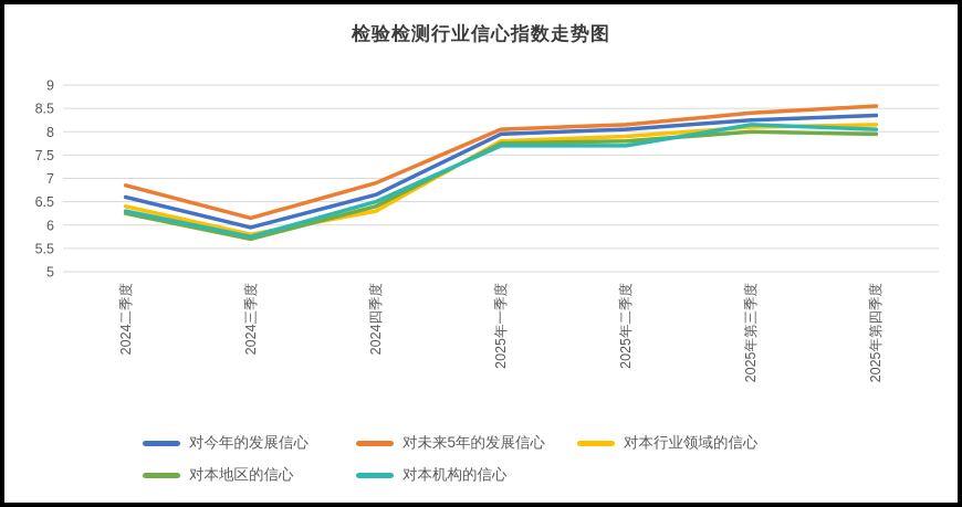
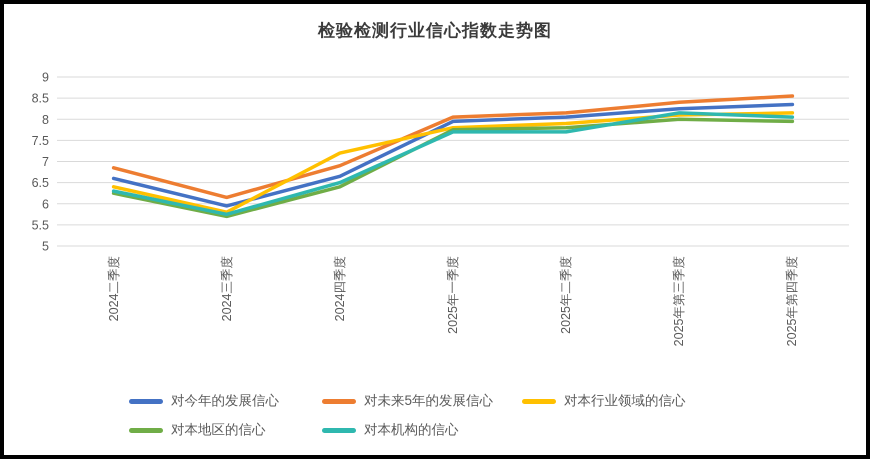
对本行业领域的信心/2024四季度: 6.3 -> 7.2
